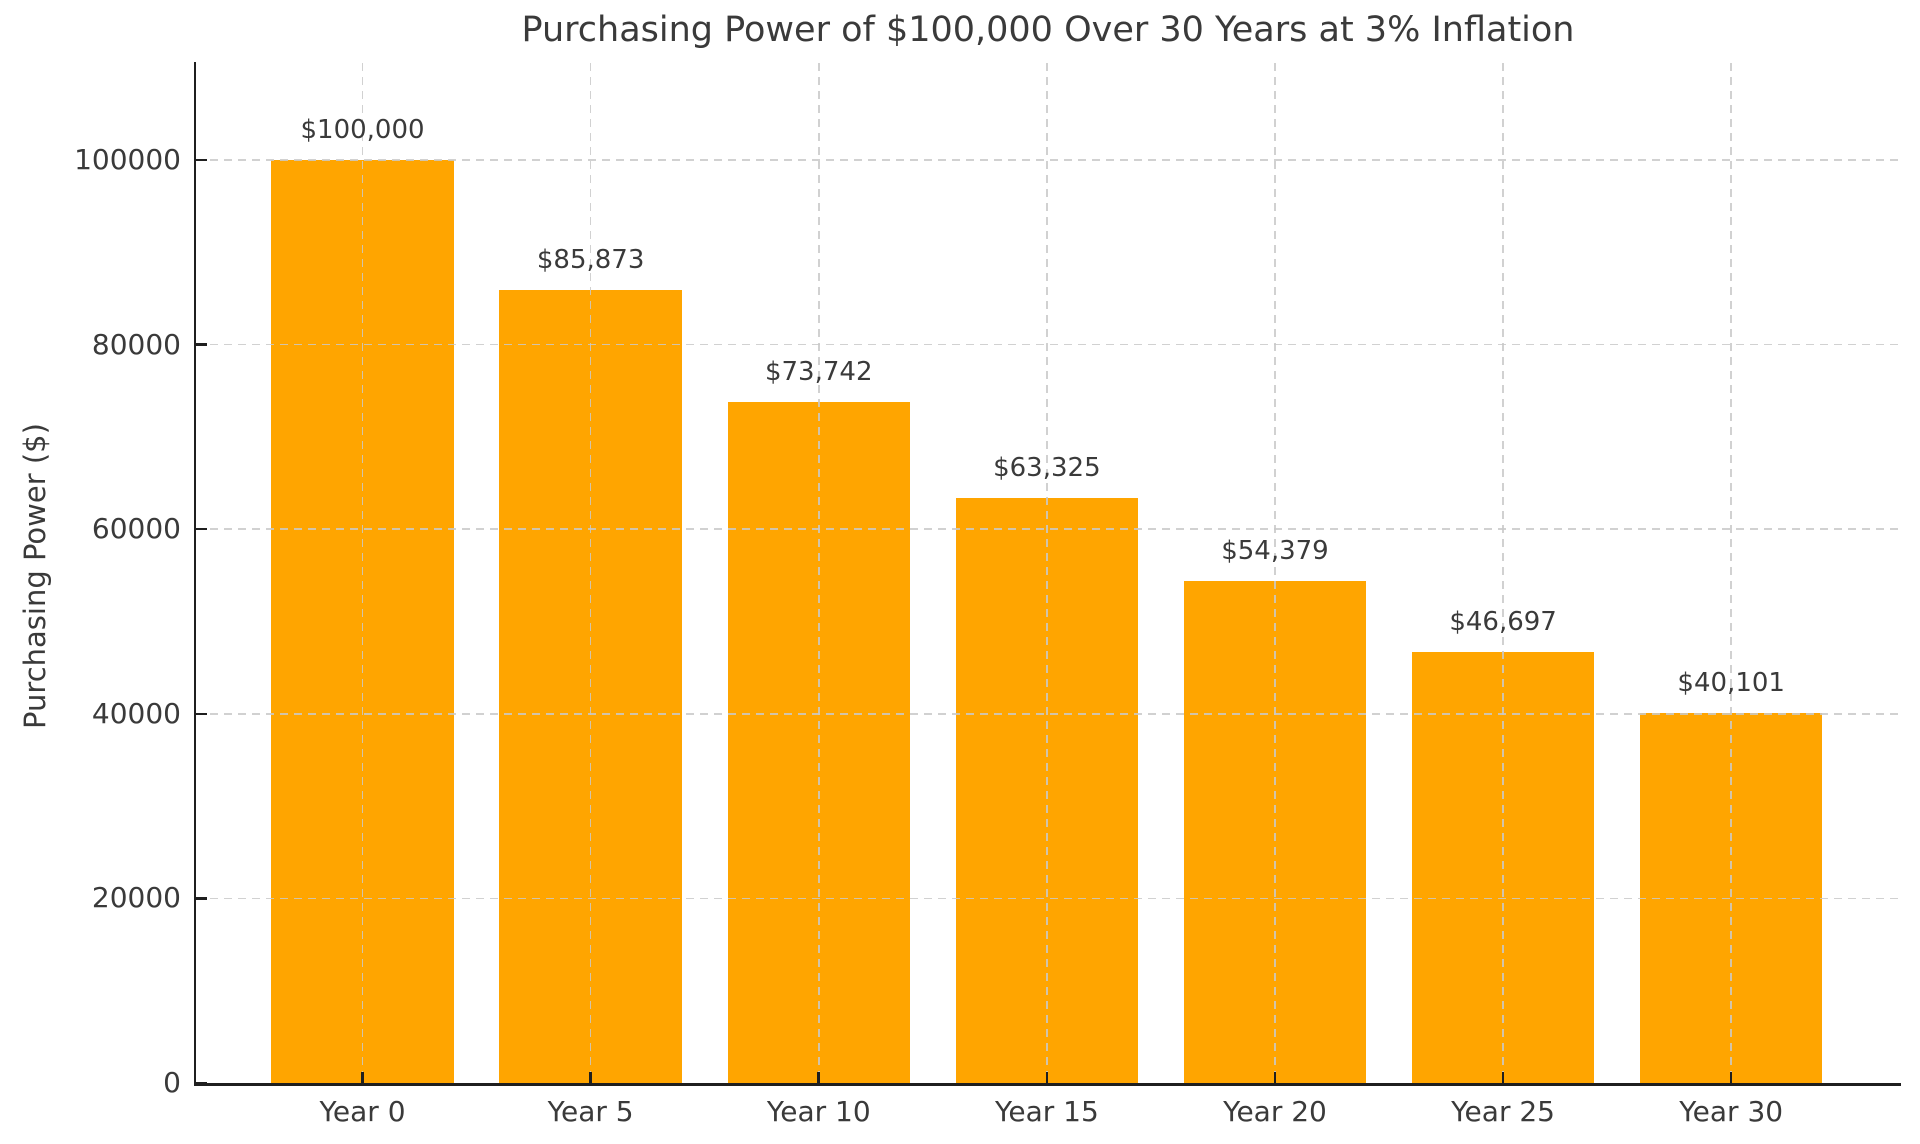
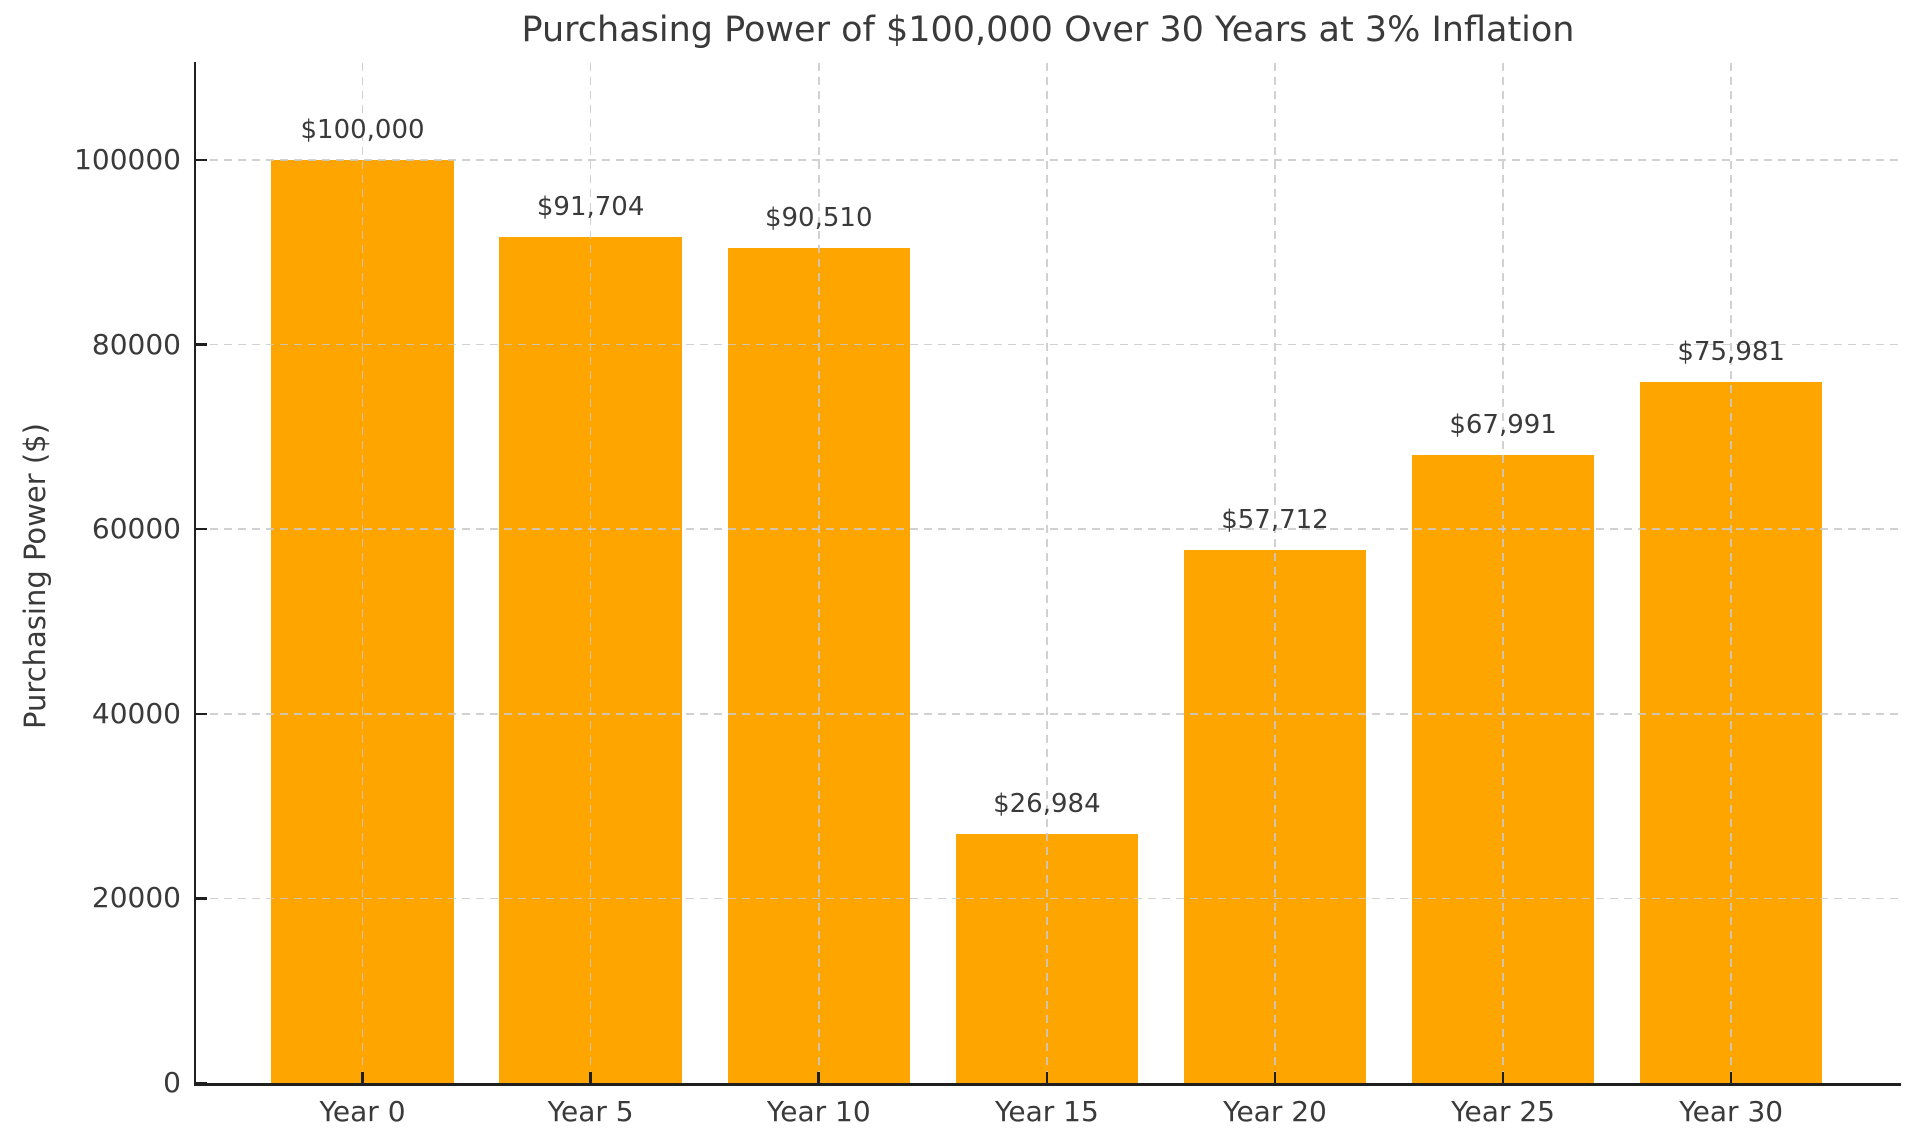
Year 5: $85,873 -> $91,704
Year 10: $73,742 -> $90,510
Year 15: $63,325 -> $26,984
Year 20: $54,379 -> $57,712
Year 25: $46,697 -> $67,991
Year 30: $40,101 -> $75,981
